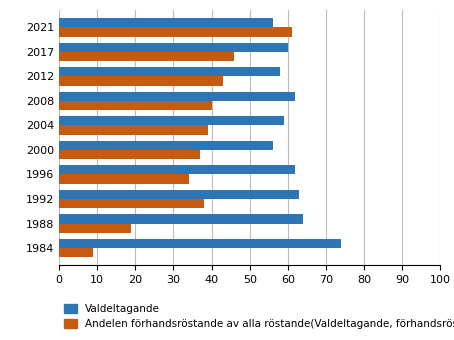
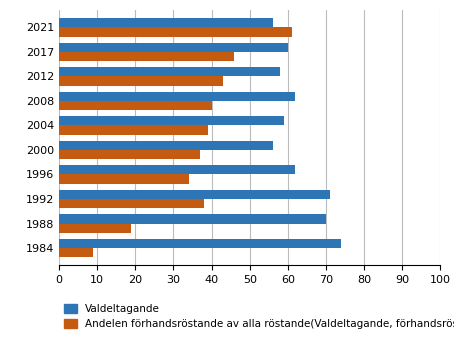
Valdeltagande/1992: 63 -> 71
Valdeltagande/1988: 64 -> 70
